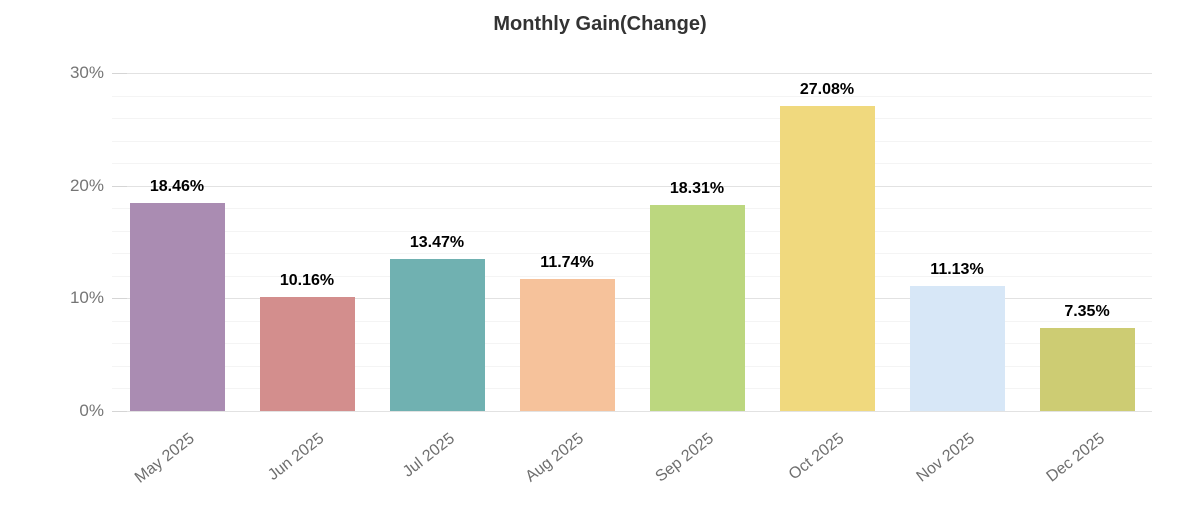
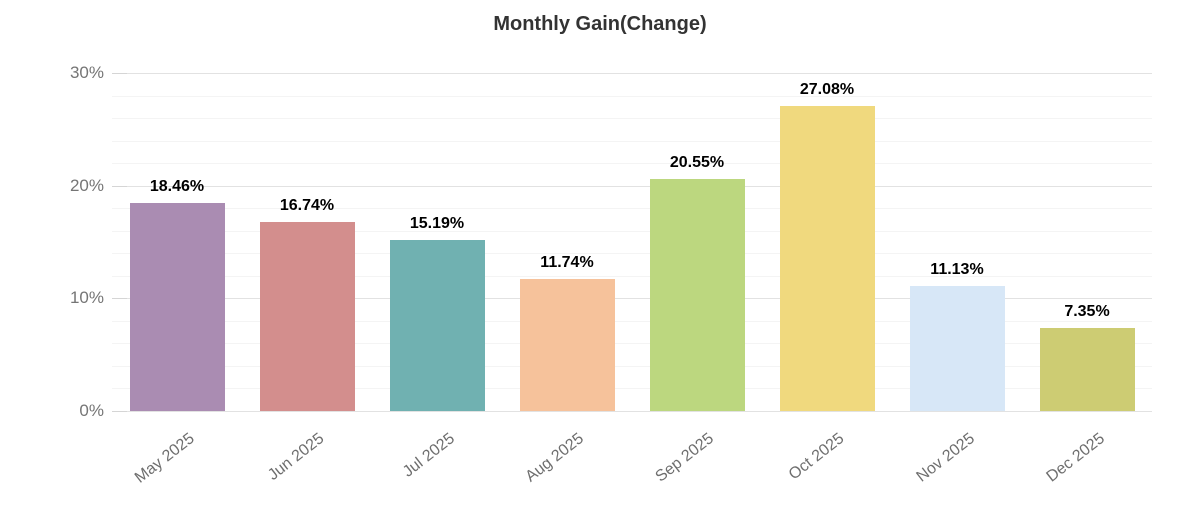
Jun 2025: 10.16% -> 16.74%
Jul 2025: 13.47% -> 15.19%
Sep 2025: 18.31% -> 20.55%
